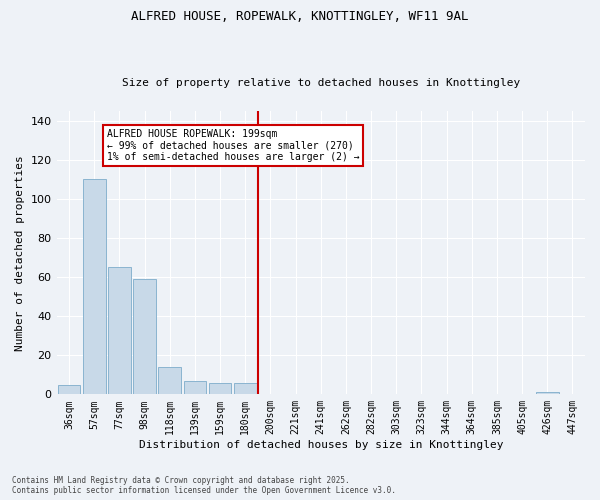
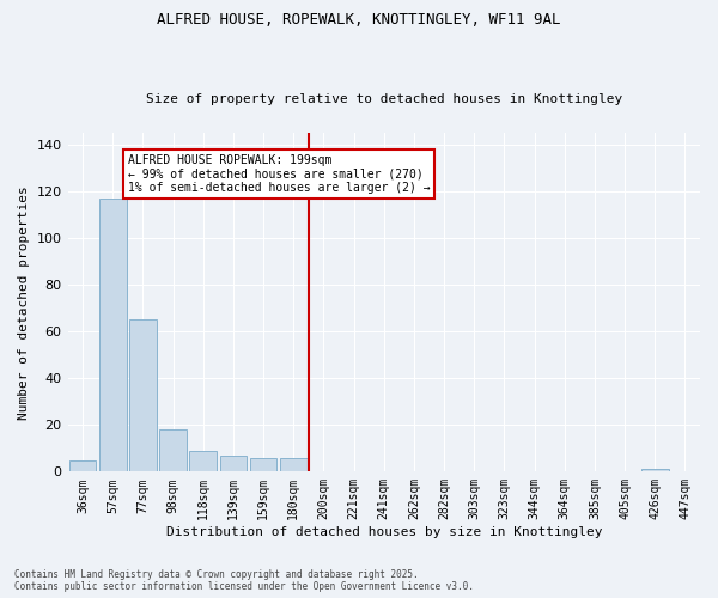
57sqm: 110 -> 117
98sqm: 59 -> 18
118sqm: 14 -> 9
